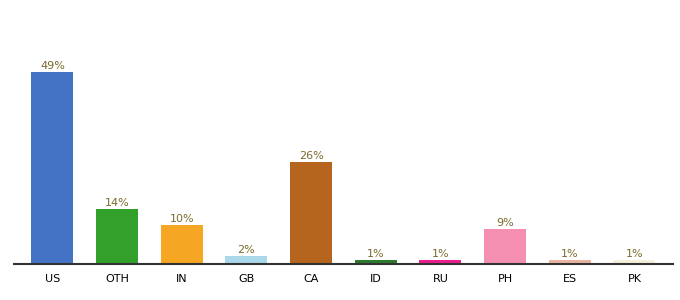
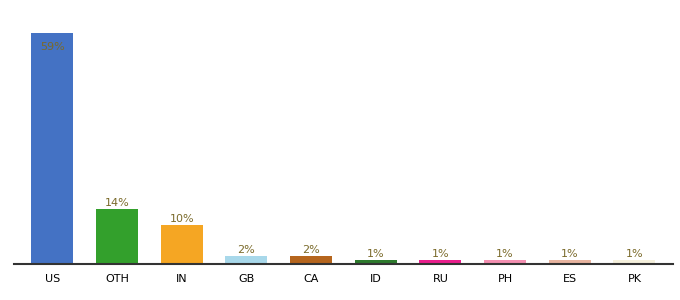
US: 49% -> 59%
CA: 26% -> 2%
PH: 9% -> 1%
